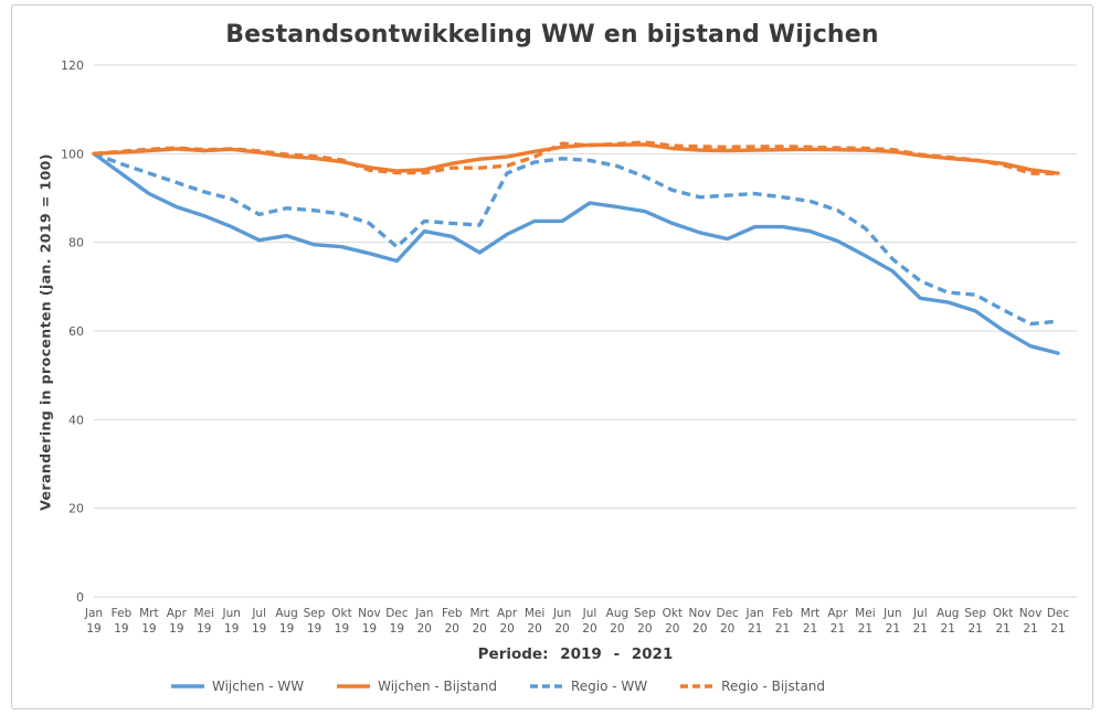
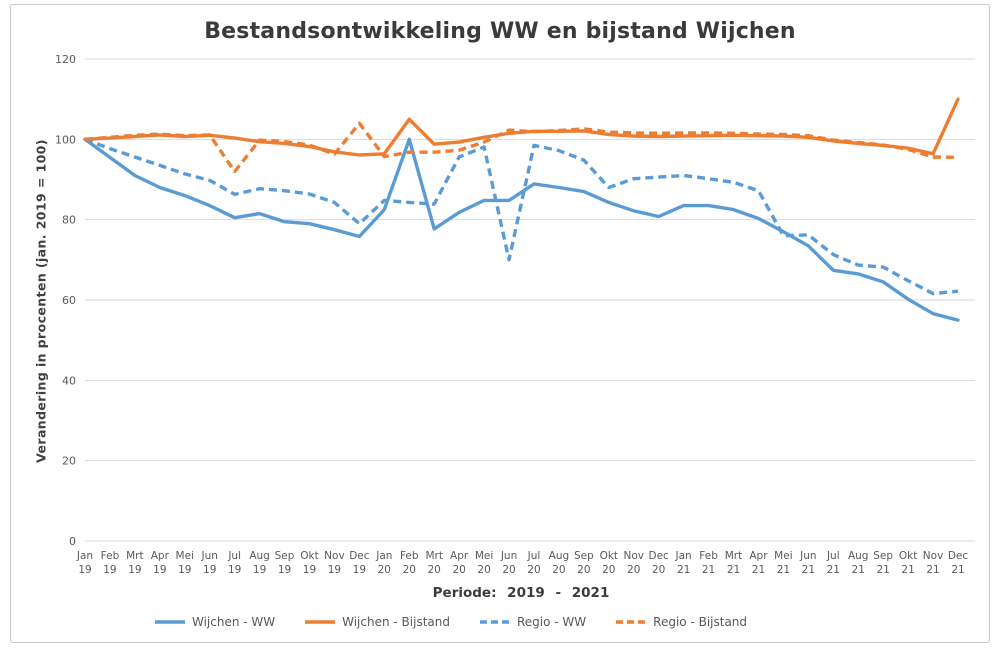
Regio - Bijstand/Jul 19: 101 -> 92
Regio - Bijstand/Dec 19: 96 -> 104
Wijchen - WW/Feb 20: 81 -> 100
Wijchen - Bijstand/Feb 20: 98 -> 105
Regio - WW/Jun 20: 99 -> 70
Regio - WW/Okt 20: 92 -> 88
Regio - WW/Mei 21: 83 -> 76
Wijchen - Bijstand/Dec 21: 96 -> 110
